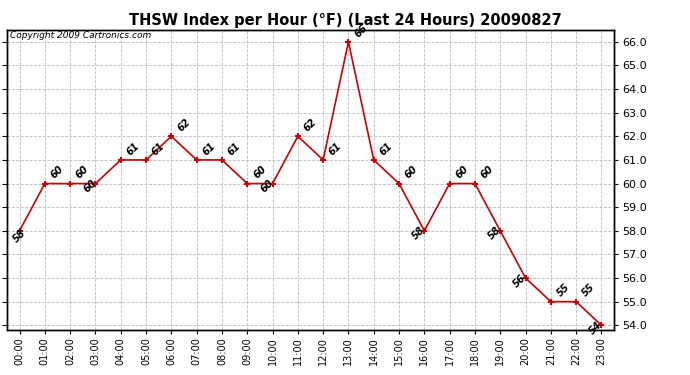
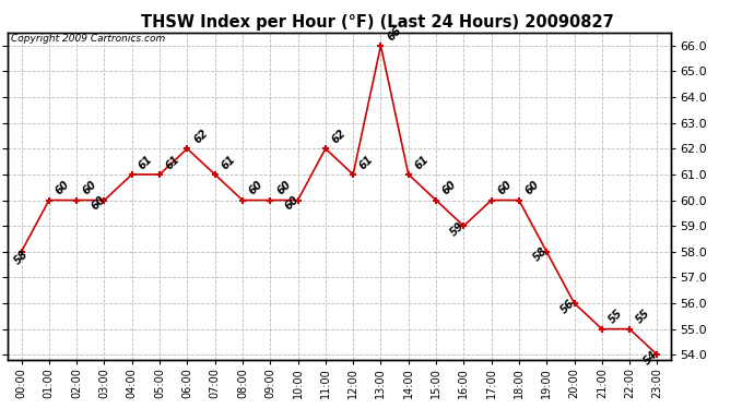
08:00: 61 -> 60
16:00: 58 -> 59
